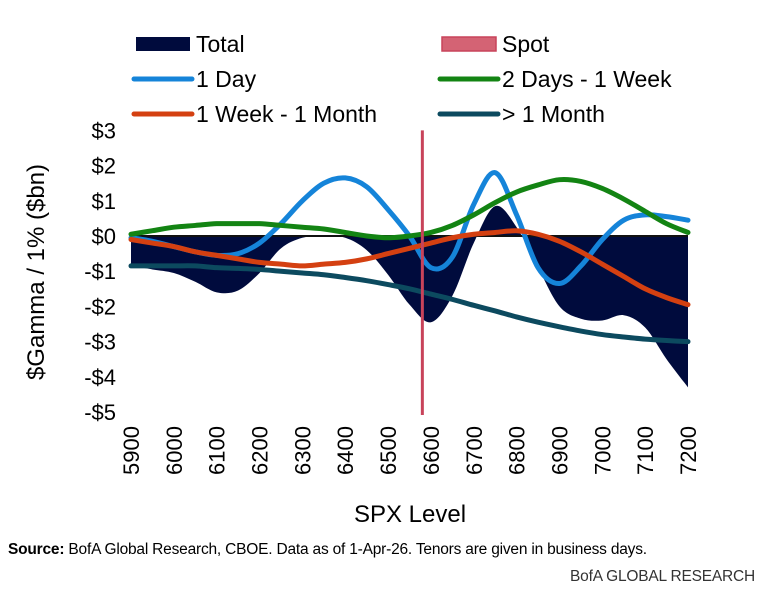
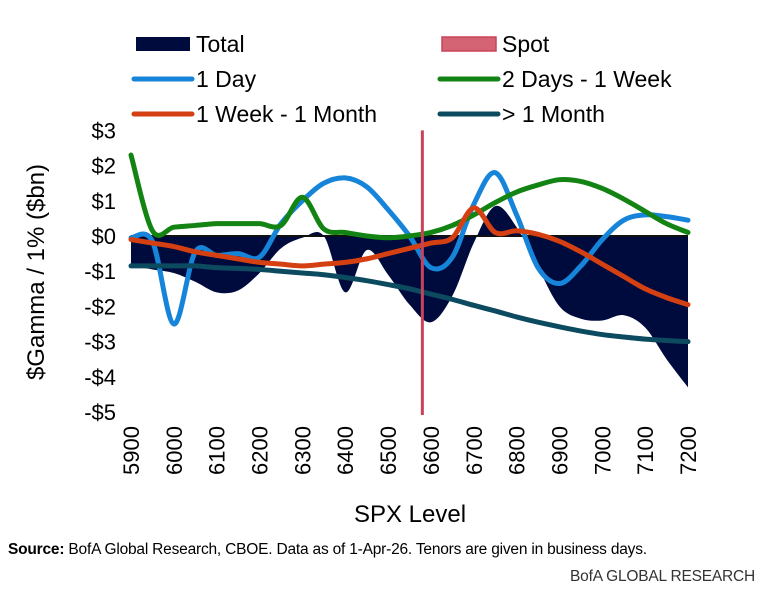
2 Days - 1 Week/5900: $0.1 -> $2.3
1 Day/6000: -$0.3 -> -$2.5
1 Day/6200: -$0.2 -> -$0.6
2 Days - 1 Week/6300: $0.2 -> $1.1
Total/6400: -$0.1 -> -$1.6
1 Week - 1 Month/6700: $0.1 -> $0.8
